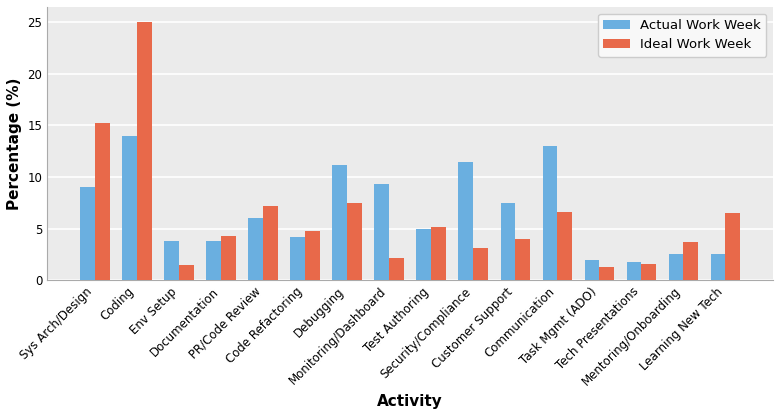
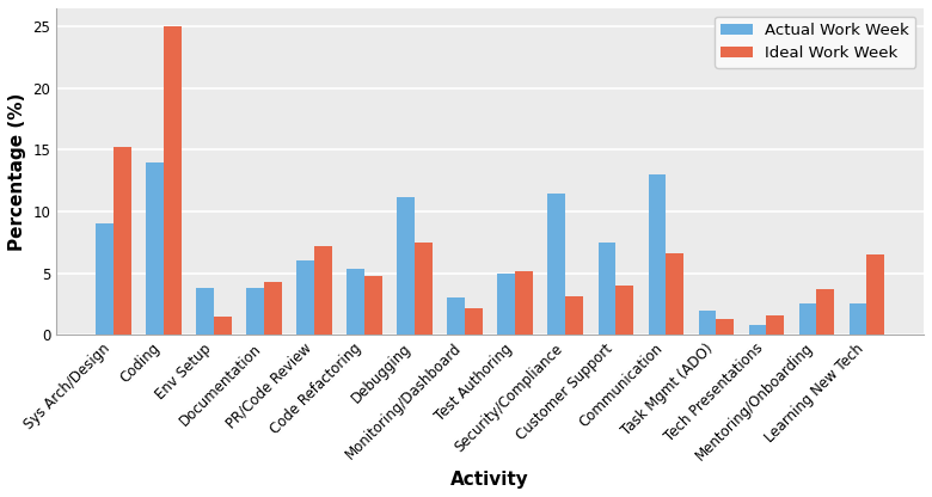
Actual Work Week/Code Refactoring: 4.2 -> 5.3
Actual Work Week/Monitoring/Dashboard: 9.3 -> 3.0
Actual Work Week/Tech Presentations: 1.8 -> 0.8
